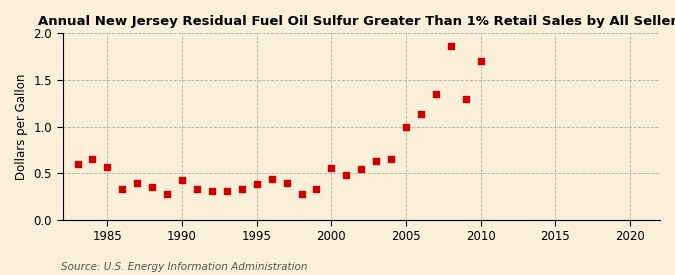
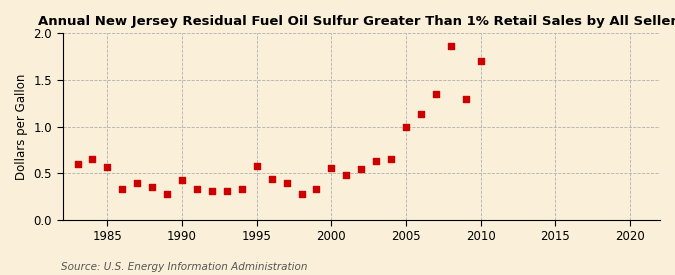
1995: 0.39 -> 0.58
